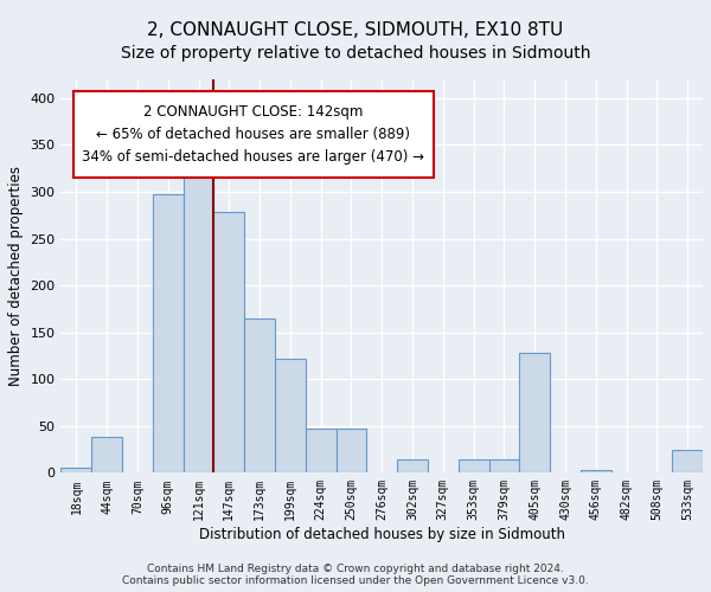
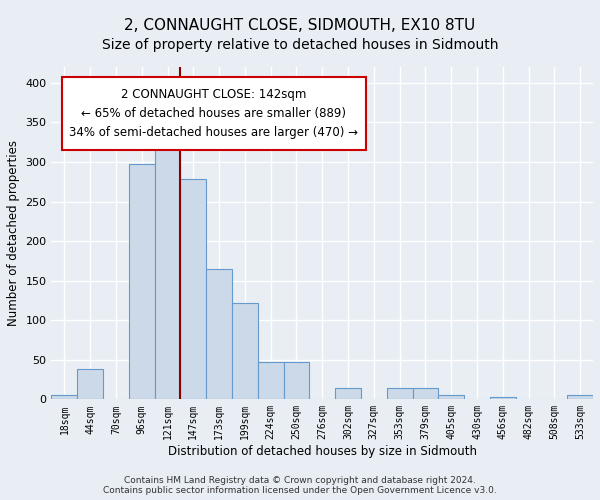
405sqm: 128 -> 5
533sqm: 24 -> 5
